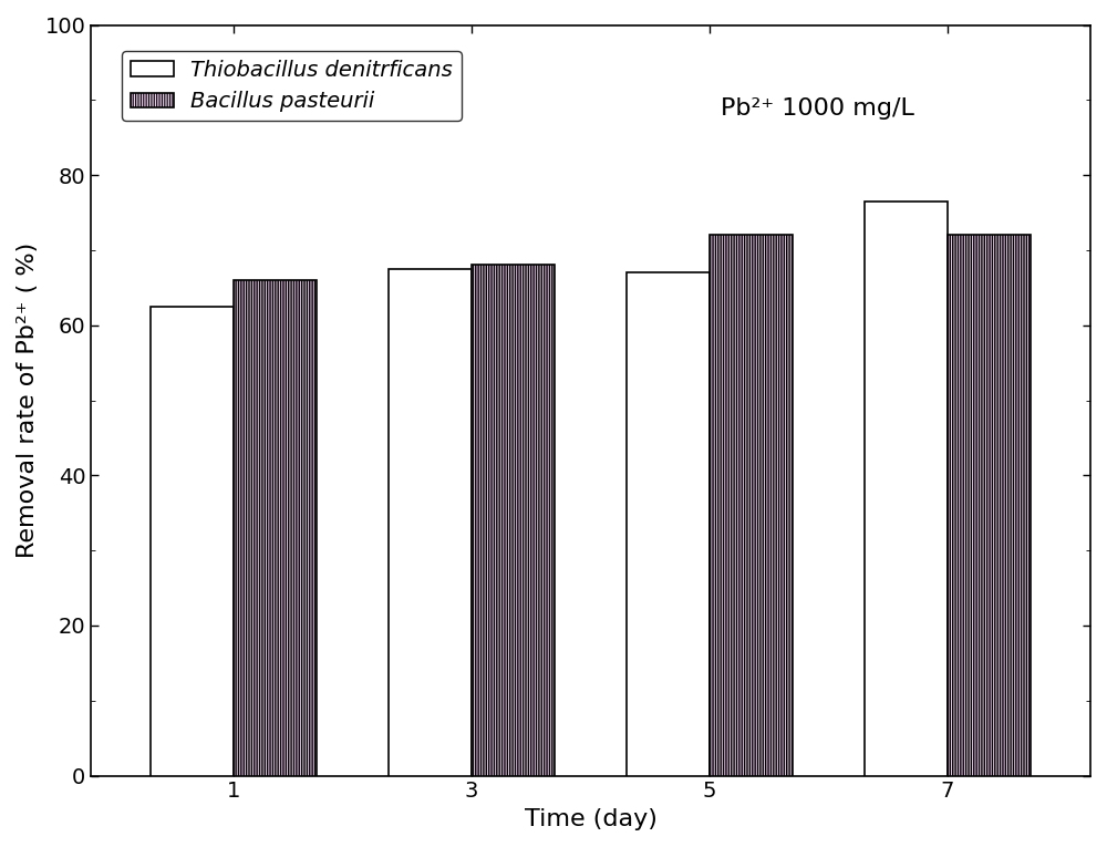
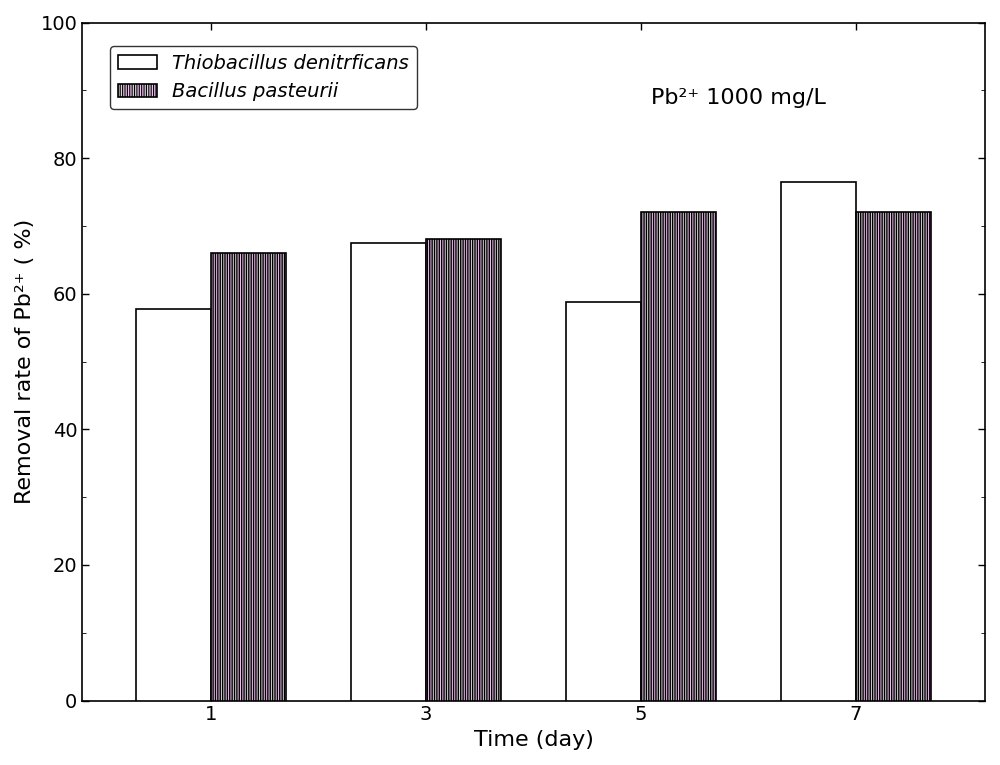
Thiobacillus denitrficans/1: 62.5 -> 57.8
Thiobacillus denitrficans/5: 67.0 -> 58.8
